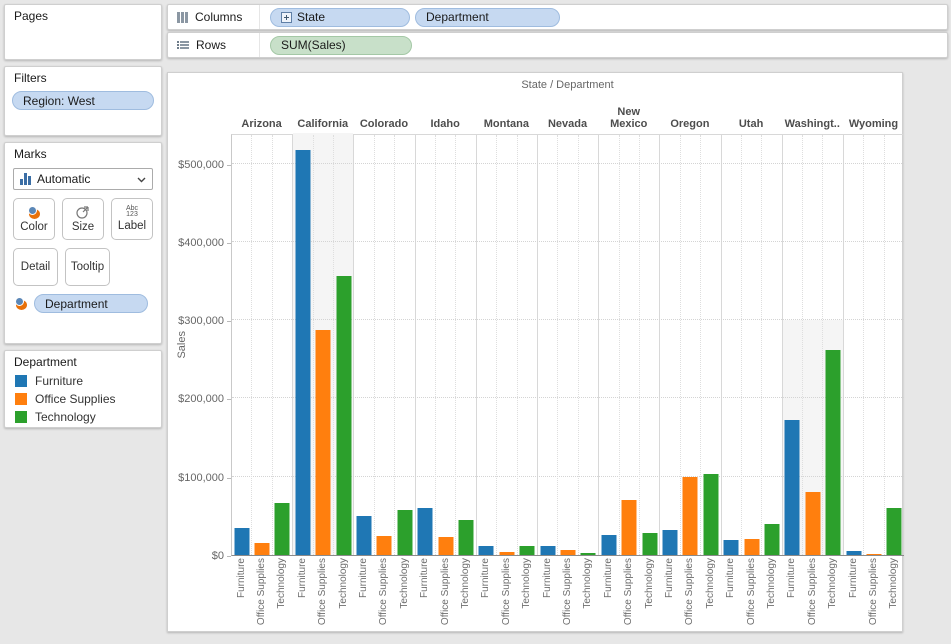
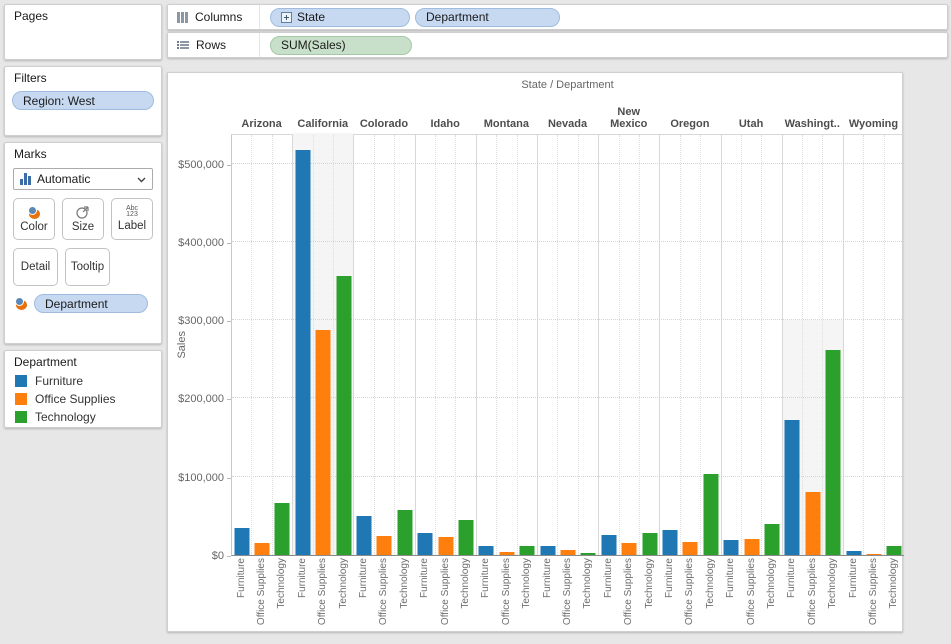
Furniture/Idaho: $60000 -> $30000
Office Supplies/New Mexico: $70000 -> $20000
Office Supplies/Oregon: $100000 -> $20000
Technology/Wyoming: $60000 -> $10000
